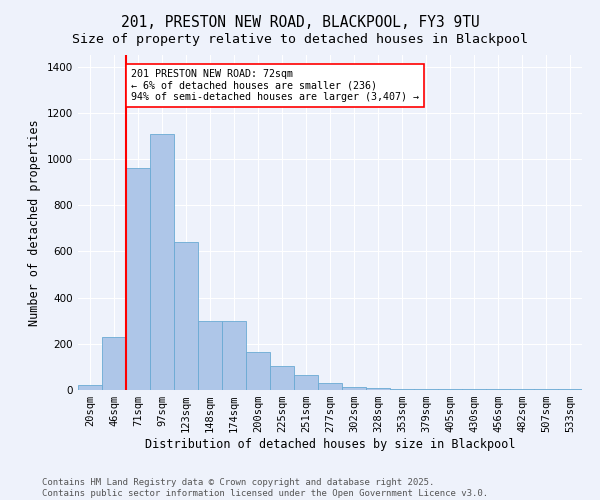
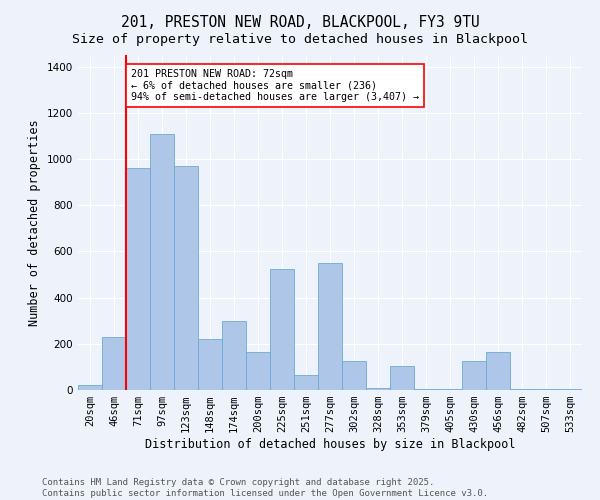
123sqm: 640 -> 970
148sqm: 300 -> 220
225sqm: 105 -> 525
277sqm: 30 -> 550
302sqm: 15 -> 125
353sqm: 5 -> 105
430sqm: 5 -> 125
456sqm: 5 -> 165
